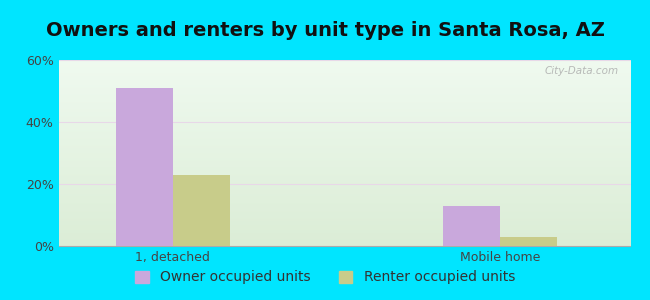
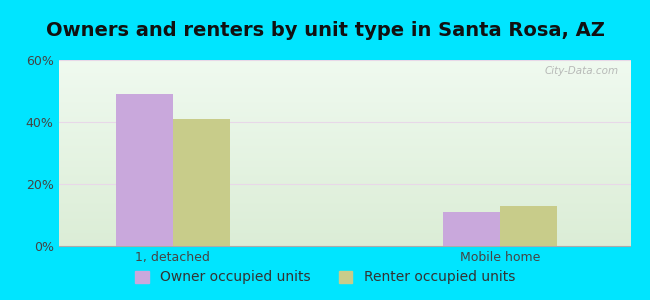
Owner occupied units/1, detached: 51% -> 49%
Renter occupied units/1, detached: 23% -> 41%
Owner occupied units/Mobile home: 13% -> 11%
Renter occupied units/Mobile home: 3% -> 13%
